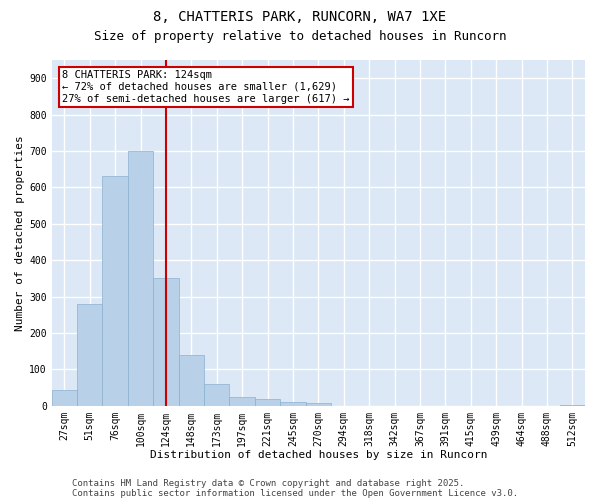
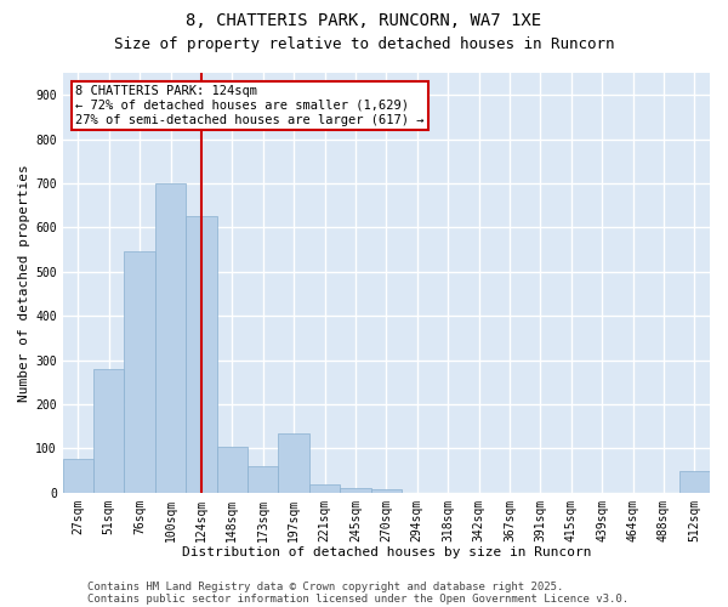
27sqm: 42 -> 75
76sqm: 630 -> 545
124sqm: 350 -> 625
148sqm: 140 -> 105
197sqm: 25 -> 135
512sqm: 3 -> 50
